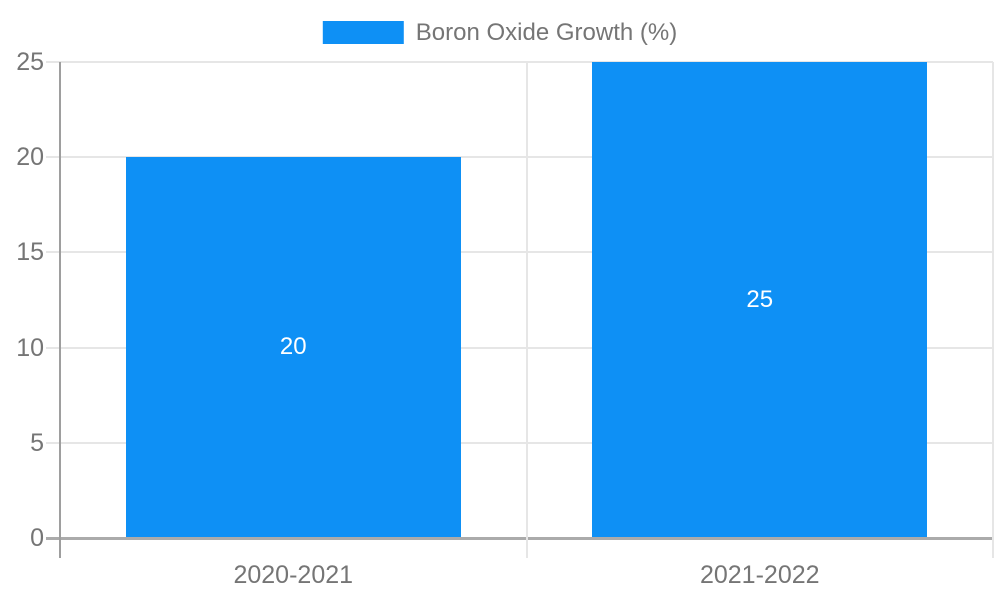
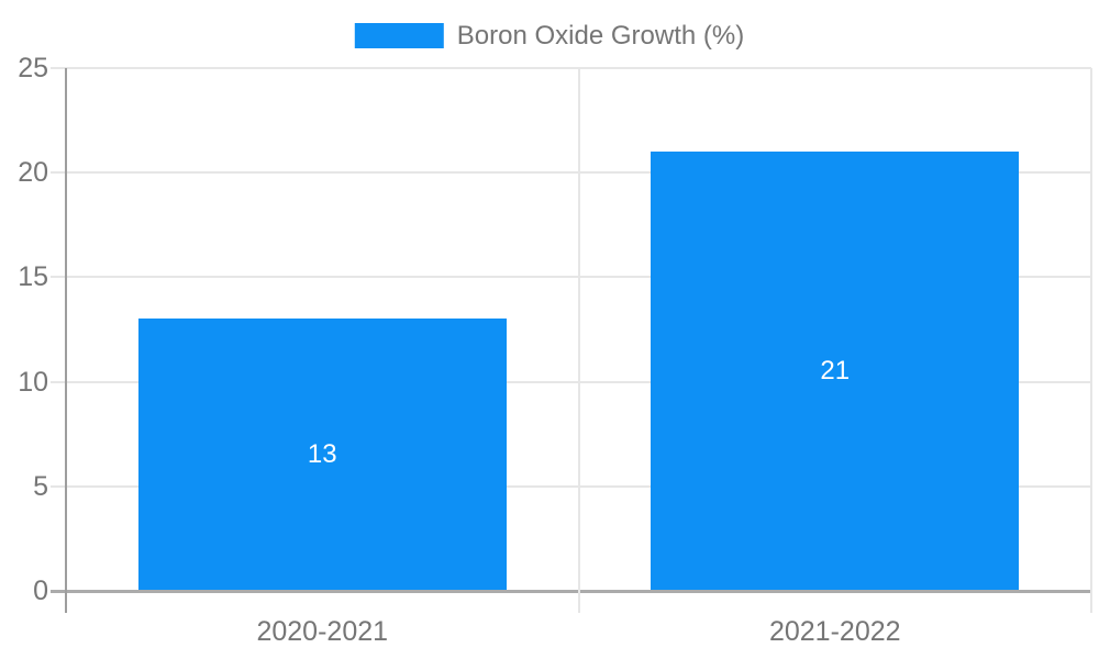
2020-2021: 20 -> 13
2021-2022: 25 -> 21
